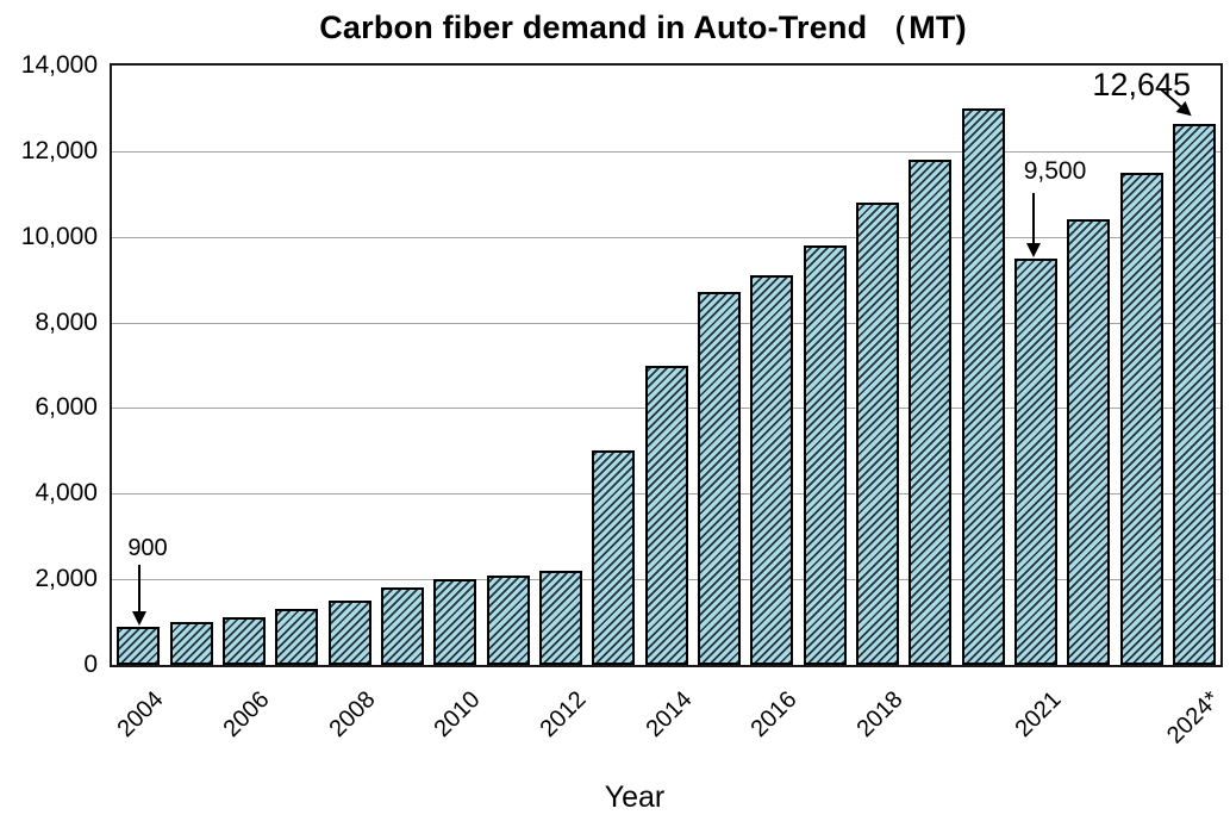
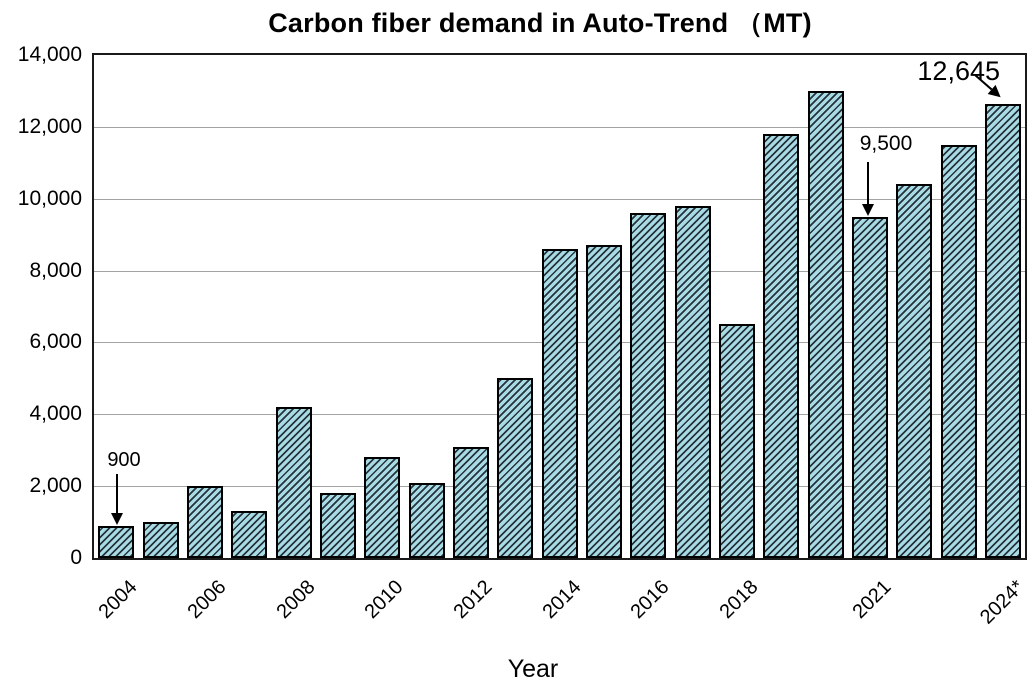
2006: 1100 -> 2000
2008: 1500 -> 4200
2010: 2000 -> 2800
2012: 2200 -> 3100
2014: 7000 -> 8600
2016: 9100 -> 9600
2018: 10800 -> 6500
